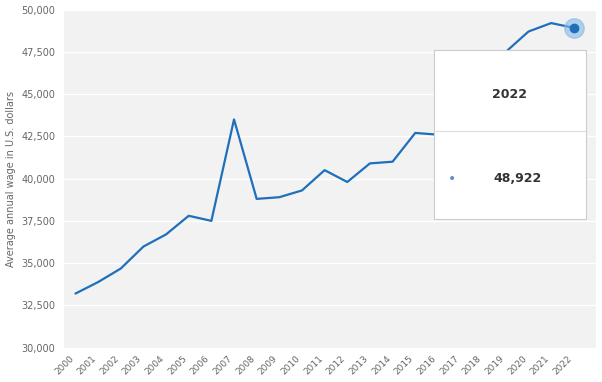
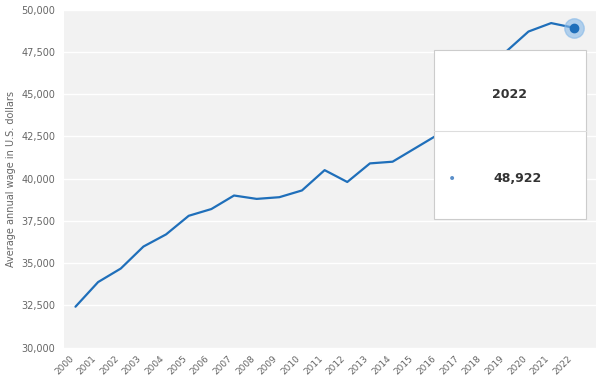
2000: 33,200 -> 32,400
2006: 37,500 -> 38,200
2007: 43,500 -> 39,000
2015: 42,700 -> 41,800
